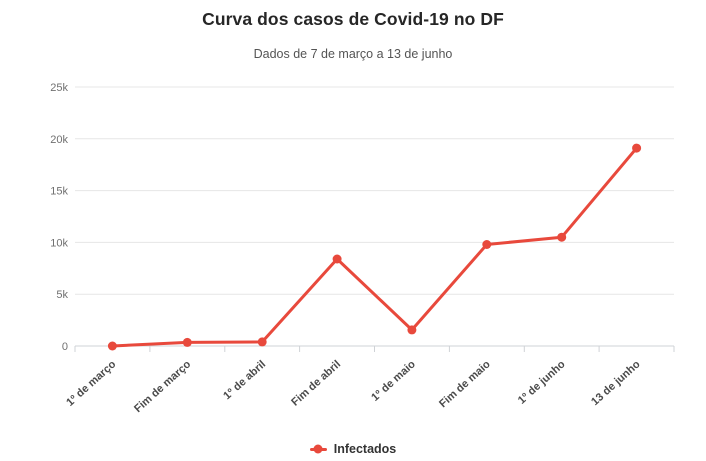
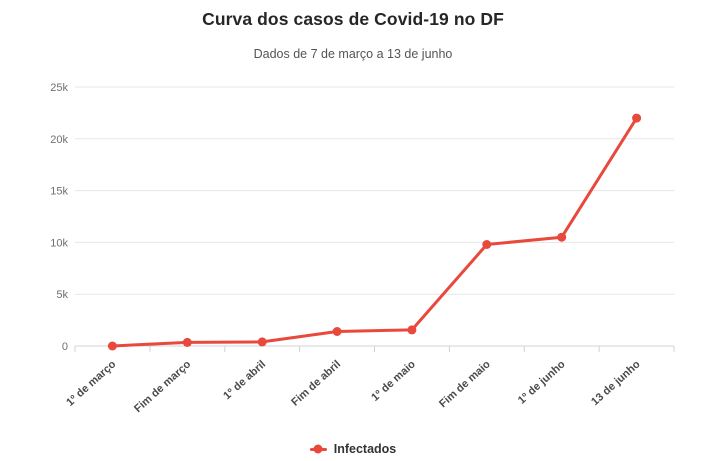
Fim de abril: 8.4k -> 1.4k
13 de junho: 19.1k -> 22.0k
